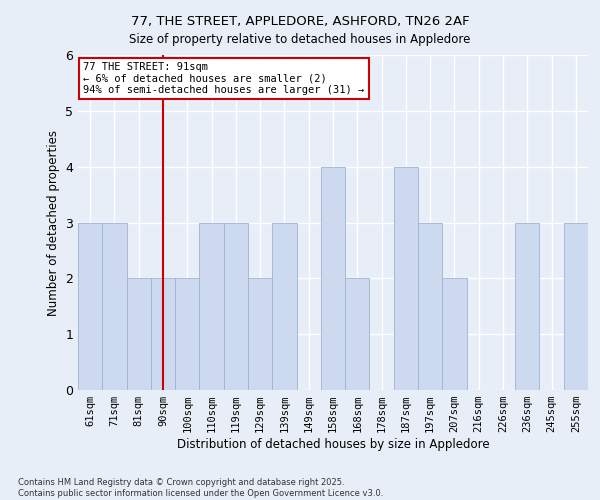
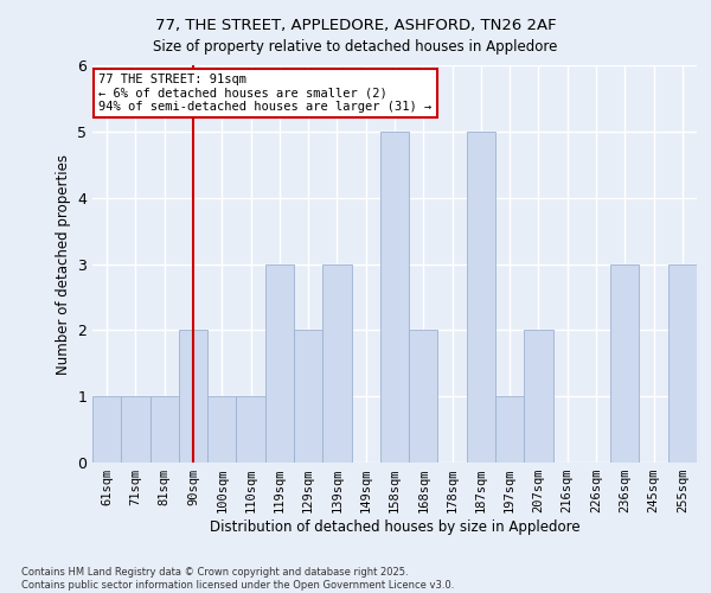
61sqm: 3 -> 1
71sqm: 3 -> 1
81sqm: 2 -> 1
100sqm: 2 -> 1
110sqm: 3 -> 1
158sqm: 4 -> 5
187sqm: 4 -> 5
197sqm: 3 -> 1
